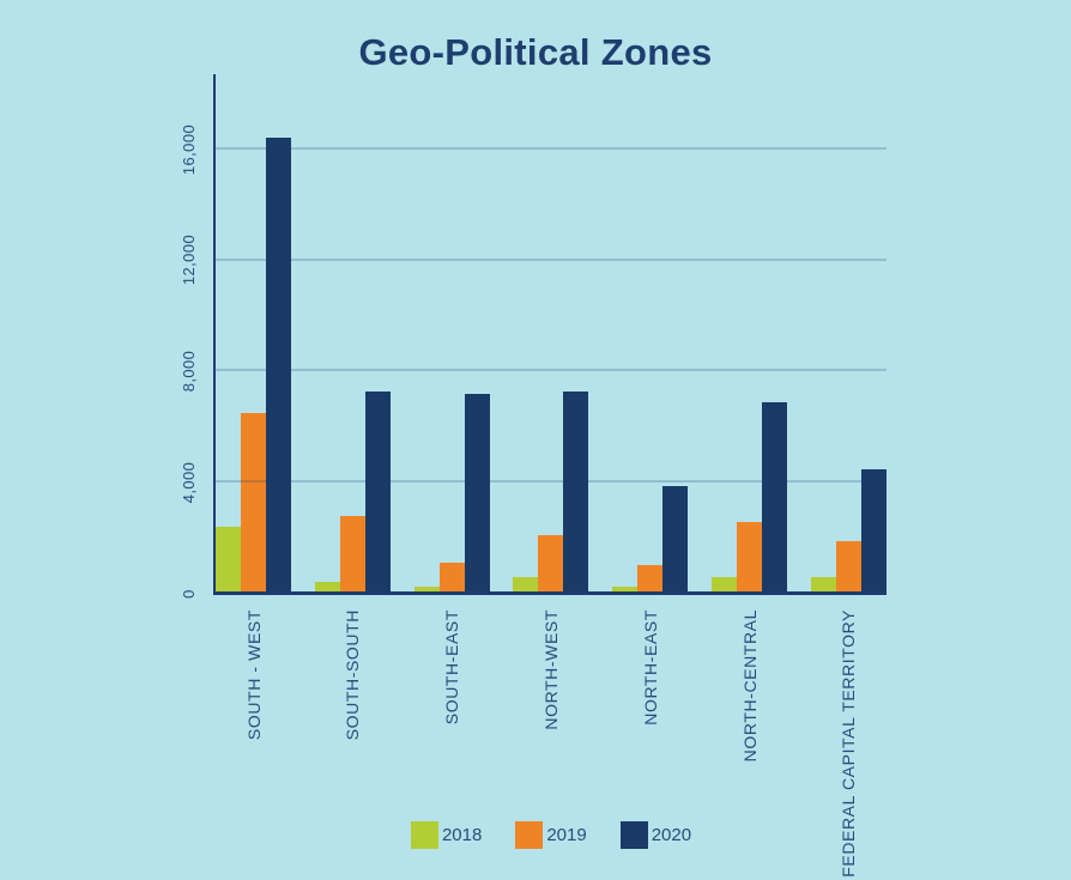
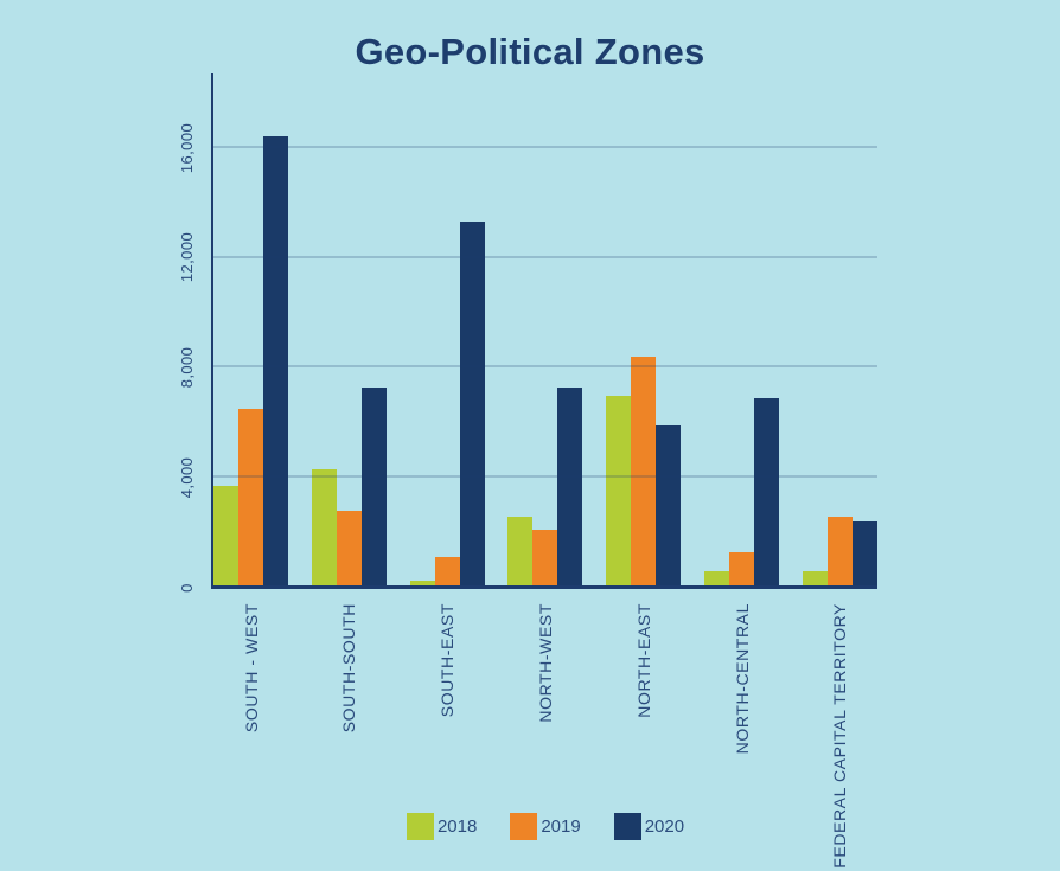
2018/SOUTH - WEST: 2400 -> 3700
2018/SOUTH-SOUTH: 400 -> 4300
2020/SOUTH-EAST: 7200 -> 13300
2018/NORTH-WEST: 600 -> 2600
2018/NORTH-EAST: 200 -> 7000
2019/NORTH-EAST: 1000 -> 8400
2020/NORTH-EAST: 3900 -> 5900
2019/NORTH-CENTRAL: 2600 -> 1300
2019/FEDERAL CAPITAL TERRITORY: 1900 -> 2600
2020/FEDERAL CAPITAL TERRITORY: 4500 -> 2400
